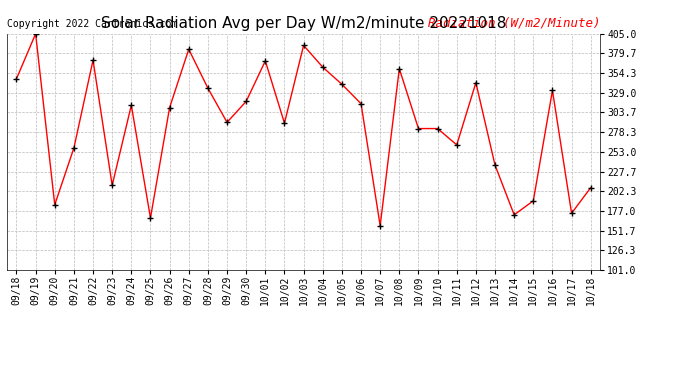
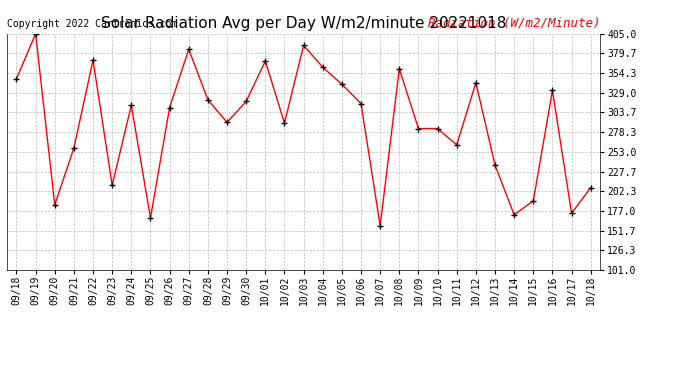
09/28: 335 -> 320
